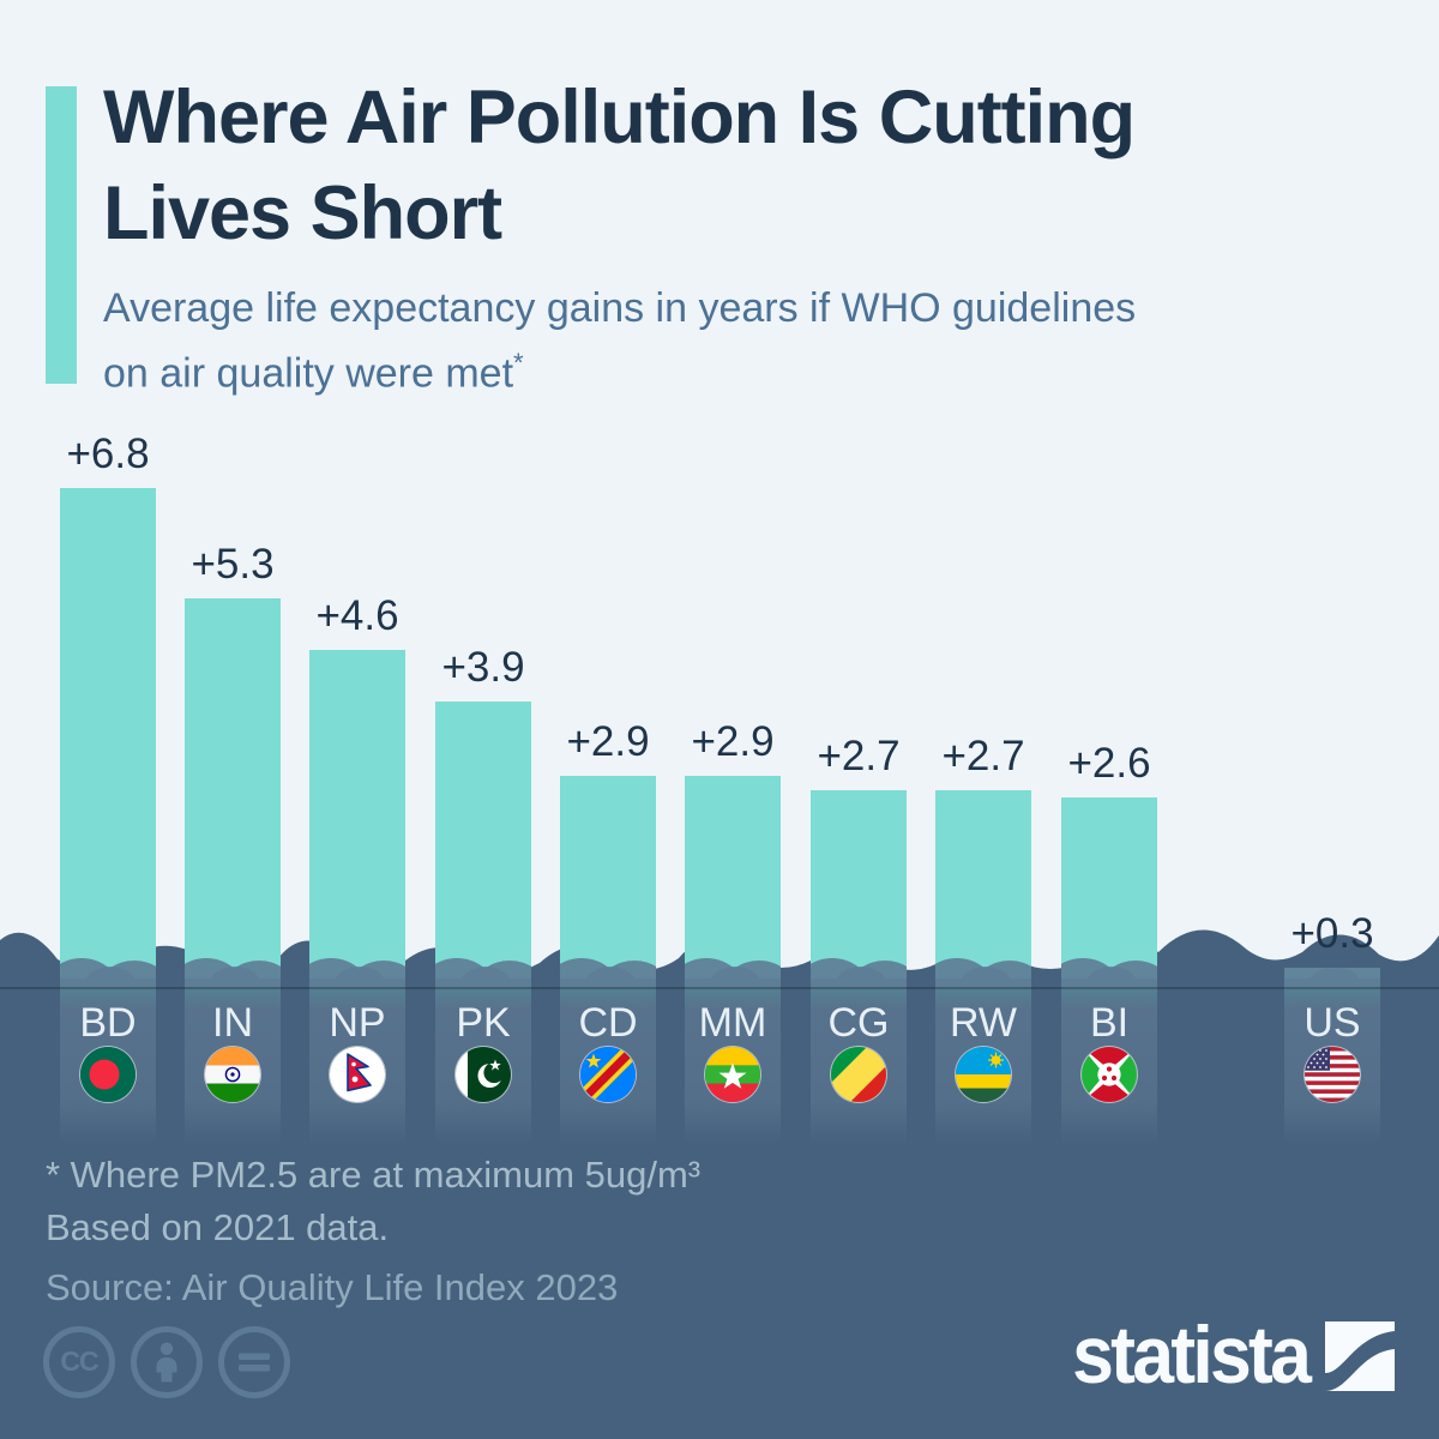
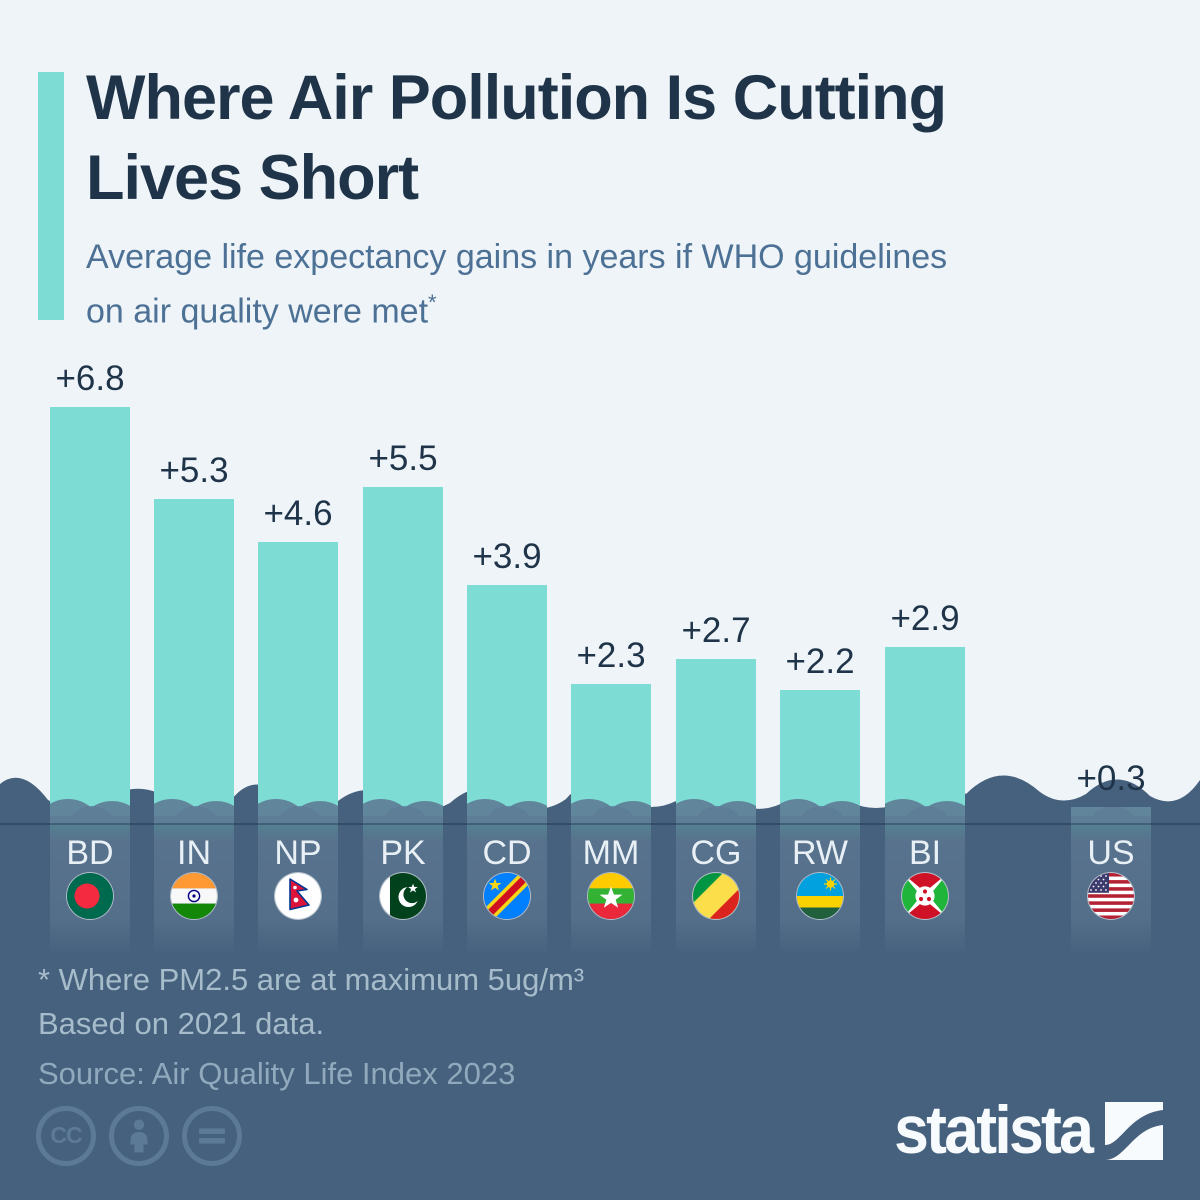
PK: +3.9 -> +5.5
CD: +2.9 -> +3.9
MM: +2.9 -> +2.3
RW: +2.7 -> +2.2
BI: +2.6 -> +2.9
